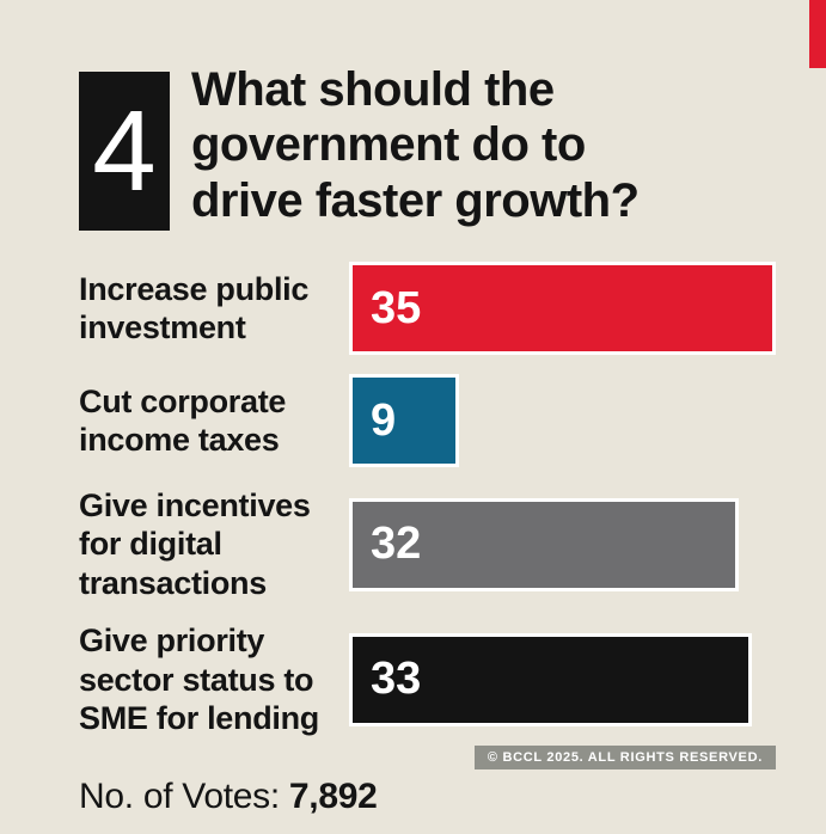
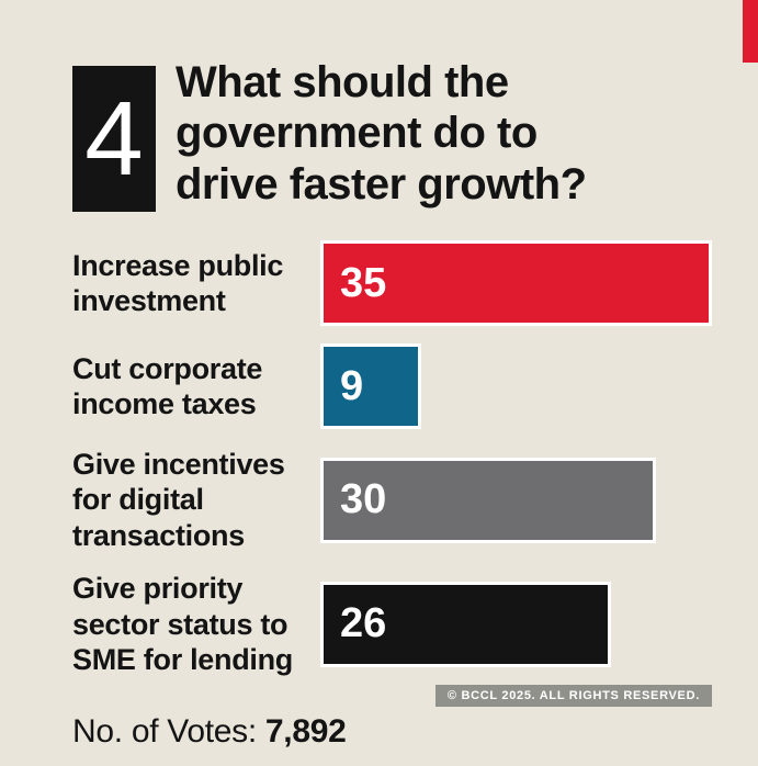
Give incentives for digital transactions: 32 -> 30
Give priority sector status to SME for lending: 33 -> 26
